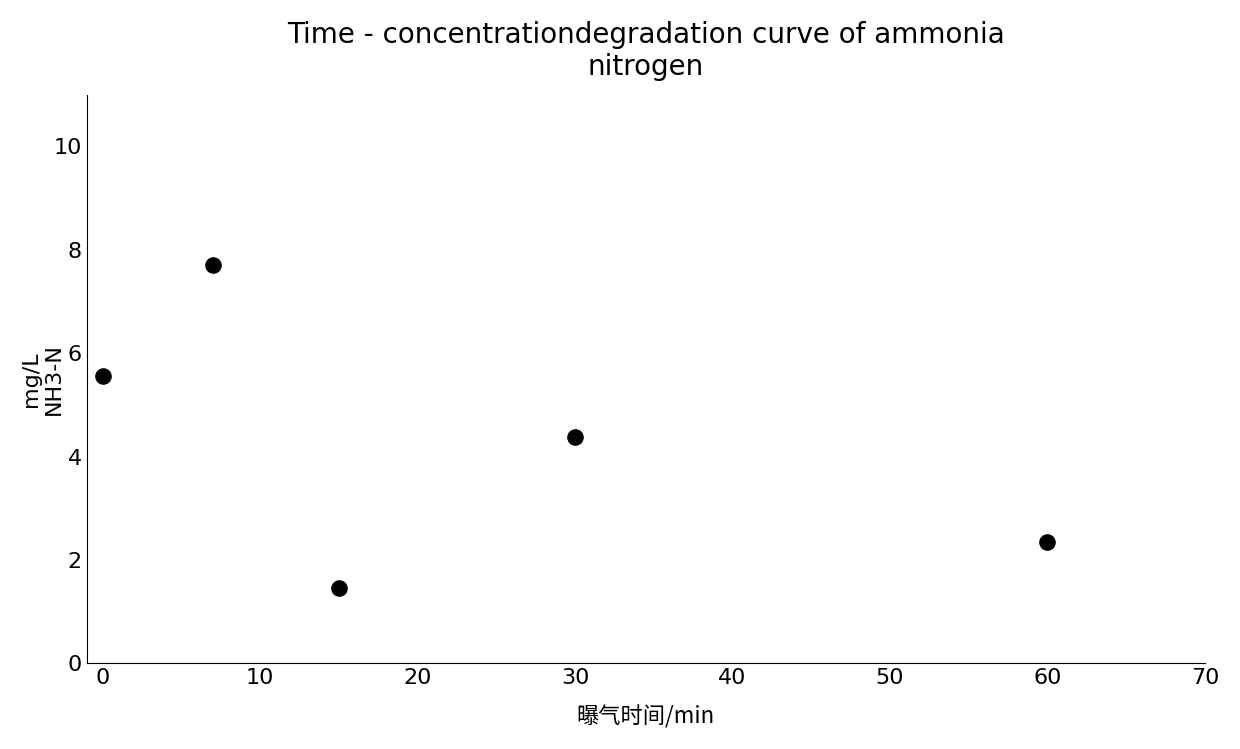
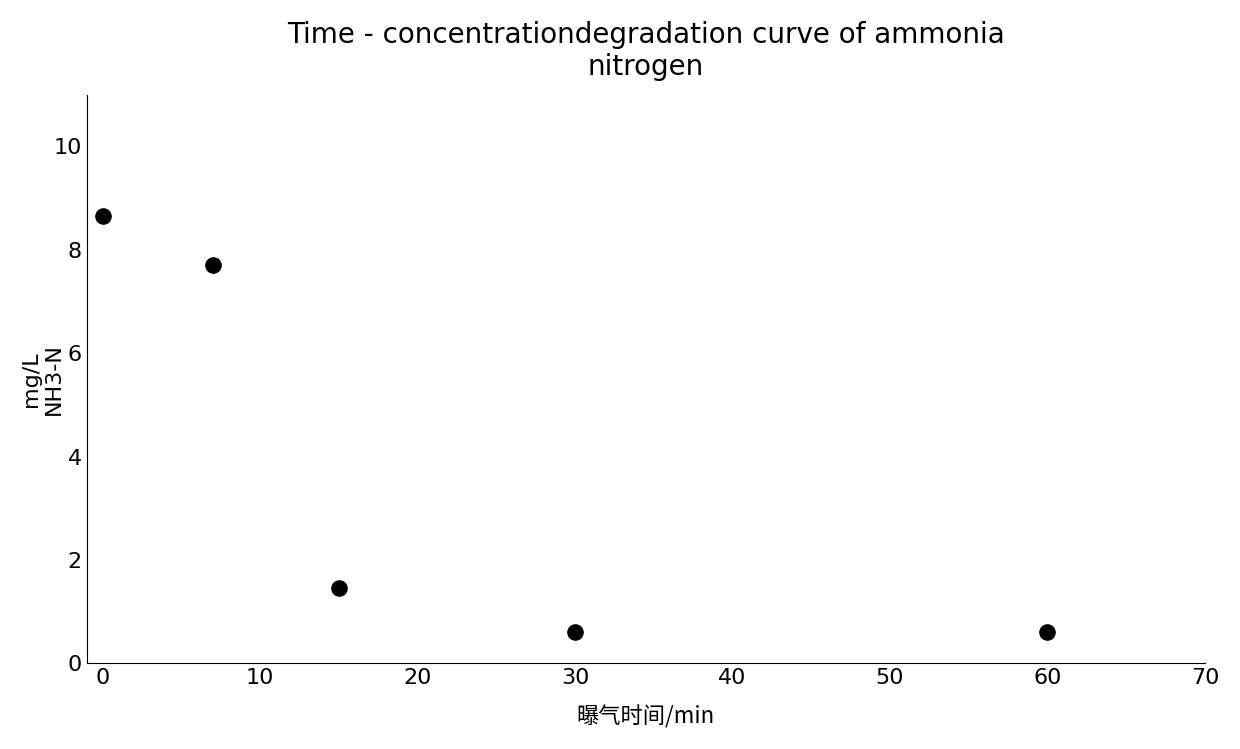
0: 5.56 -> 8.65
30: 4.38 -> 0.60
60: 2.34 -> 0.60
